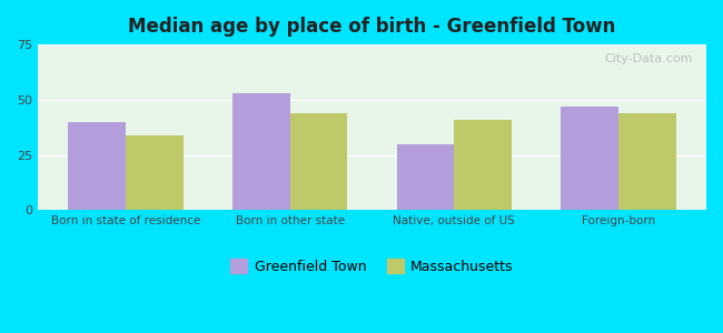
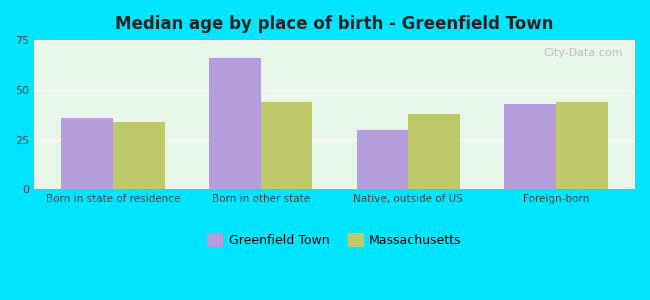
Greenfield Town/Born in state of residence: 40 -> 36
Greenfield Town/Born in other state: 53 -> 66
Massachusetts/Native, outside of US: 41 -> 38
Greenfield Town/Foreign-born: 47 -> 43
